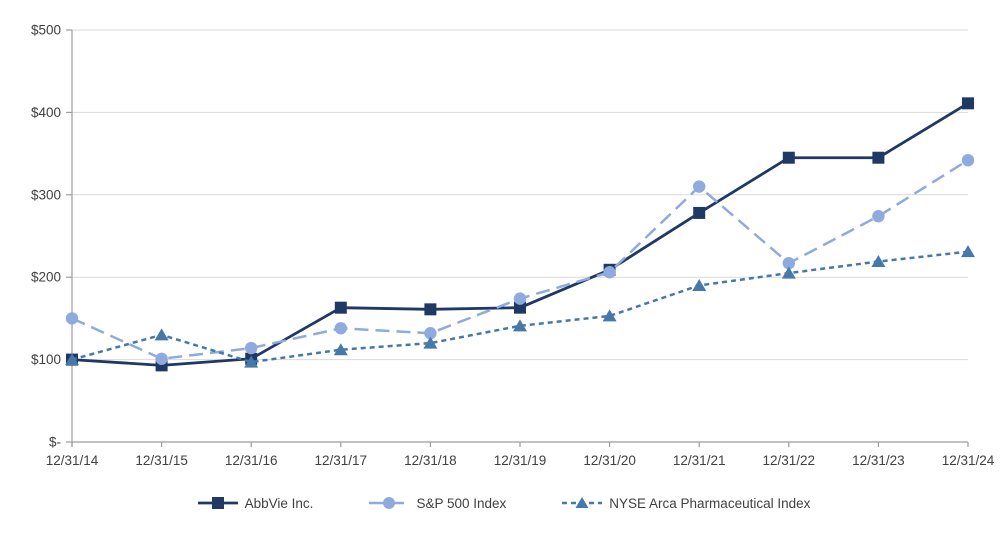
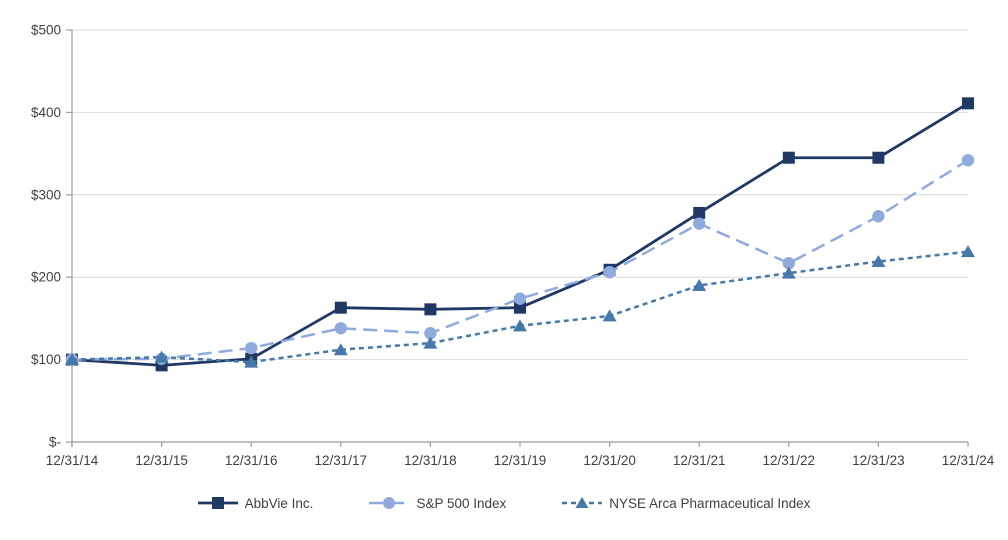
S&P 500 Index/12/31/14: $150 -> $100
NYSE Arca Pharmaceutical Index/12/31/15: $130 -> $100
S&P 500 Index/12/31/21: $310 -> $260
